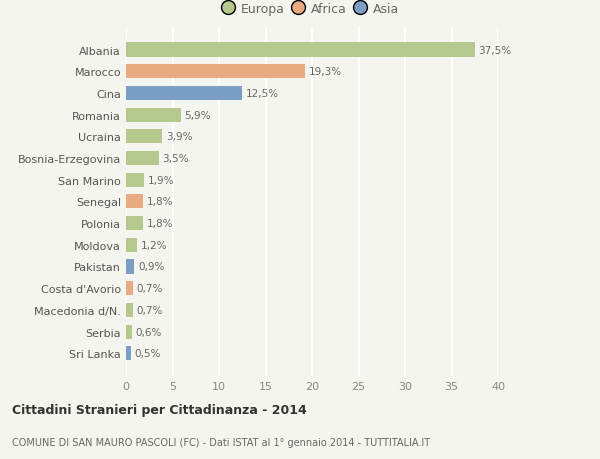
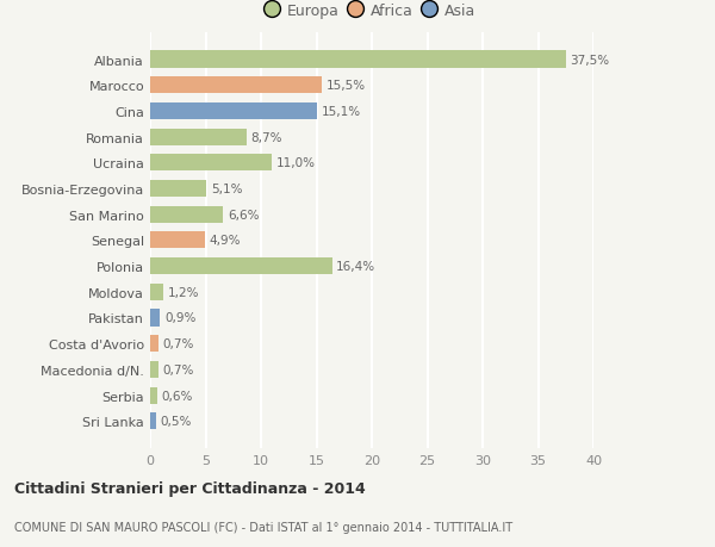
Marocco: 19,3% -> 15,5%
Cina: 12,5% -> 15,1%
Romania: 5,9% -> 8,7%
Ucraina: 3,9% -> 11,0%
Bosnia-Erzegovina: 3,5% -> 5,1%
San Marino: 1,9% -> 6,6%
Senegal: 1,8% -> 4,9%
Polonia: 1,8% -> 16,4%
